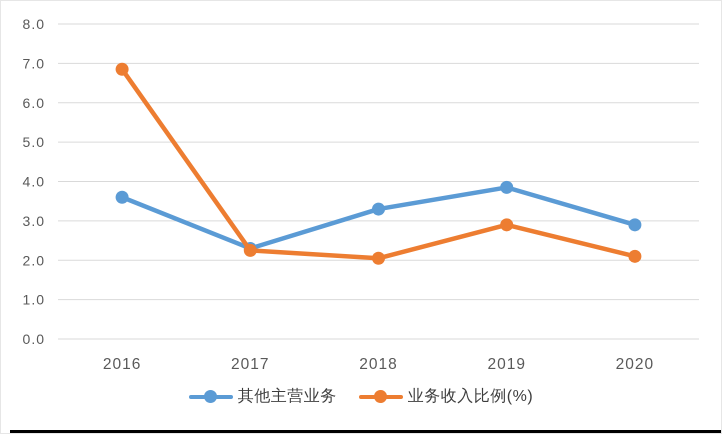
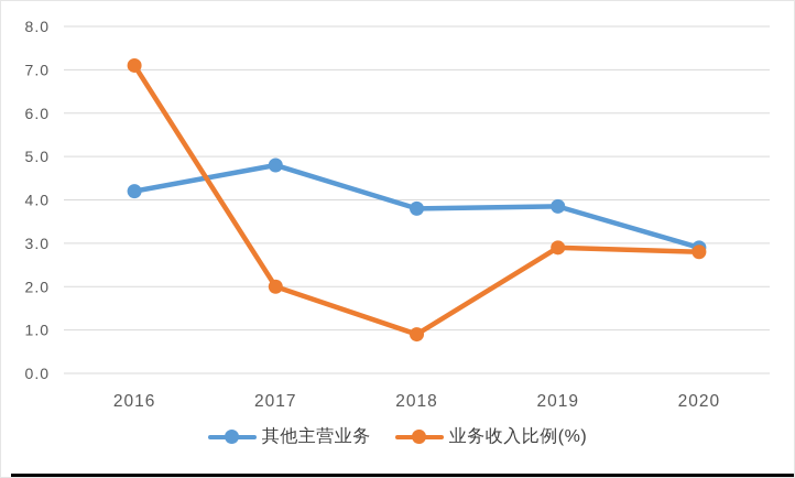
其他主营业务/2016: 3.6 -> 4.2
业务收入比例(%)/2016: 6.8 -> 7.1
其他主营业务/2017: 2.3 -> 4.8
业务收入比例(%)/2017: 2.2 -> 2.0
其他主营业务/2018: 3.3 -> 3.8
业务收入比例(%)/2018: 2.0 -> 0.9
业务收入比例(%)/2020: 2.1 -> 2.8
